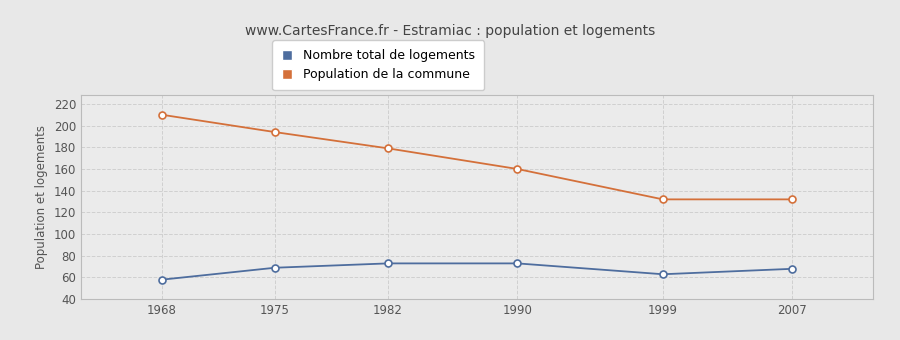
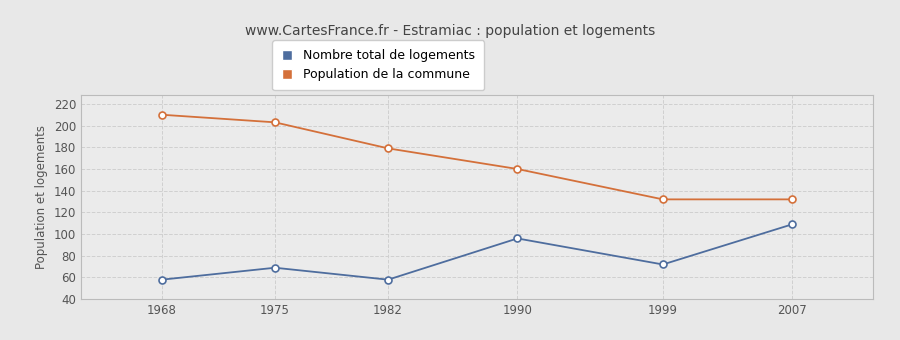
Population de la commune/1975: 194 -> 203
Nombre total de logements/1982: 73 -> 58
Nombre total de logements/1990: 73 -> 96
Nombre total de logements/1999: 63 -> 72
Nombre total de logements/2007: 68 -> 109
